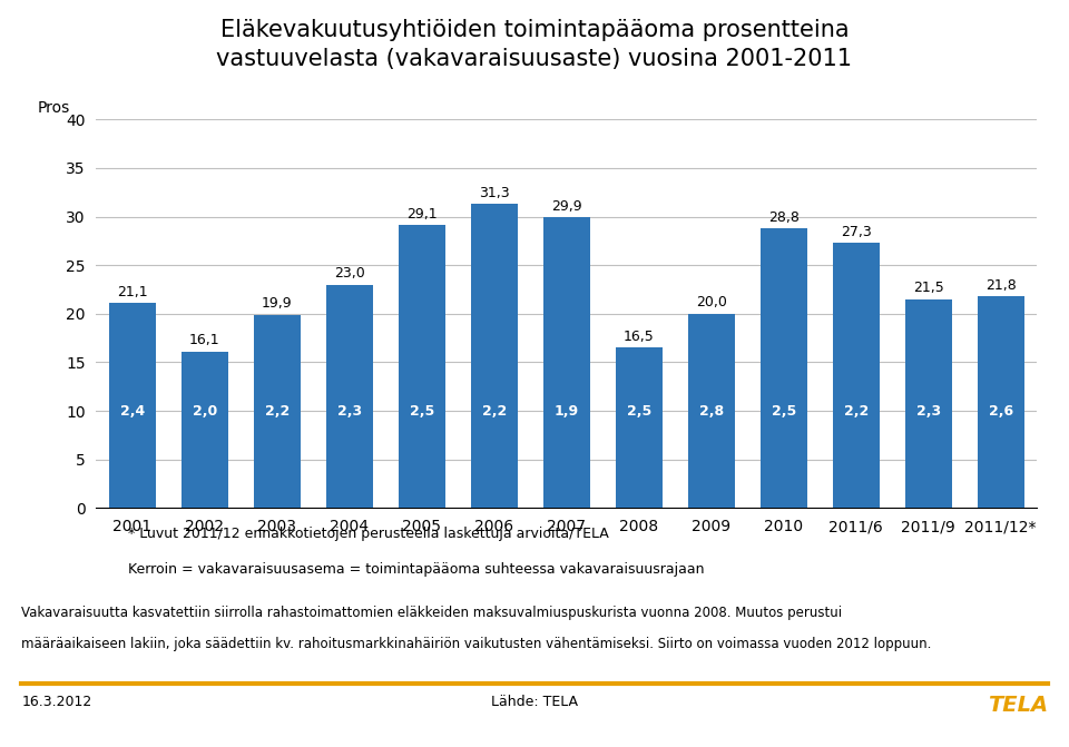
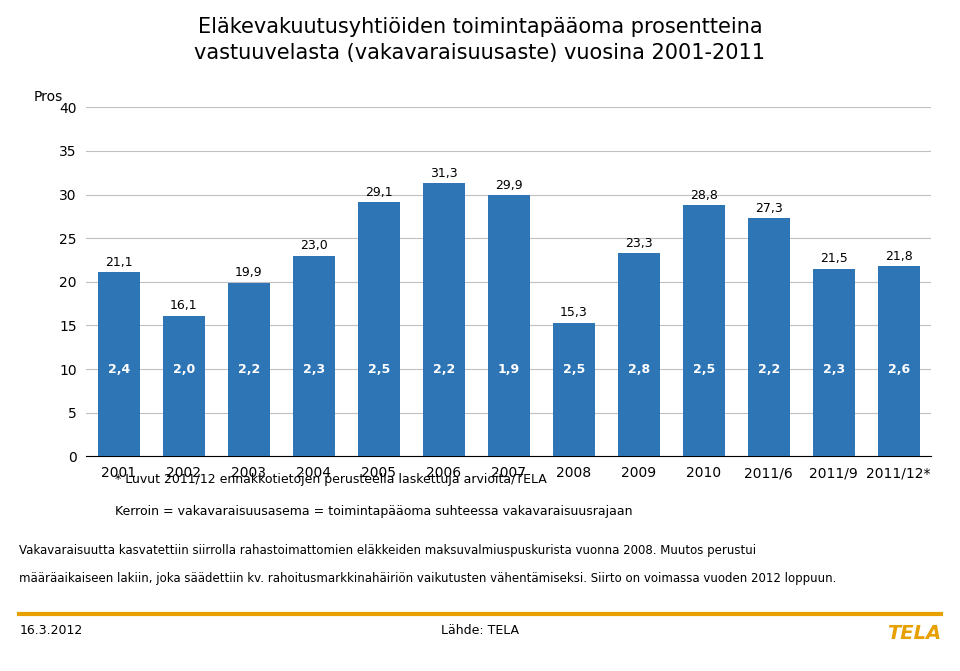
2008: 16,5 -> 15,3
2009: 20,0 -> 23,3
